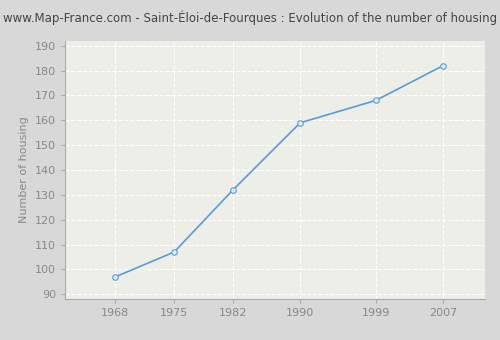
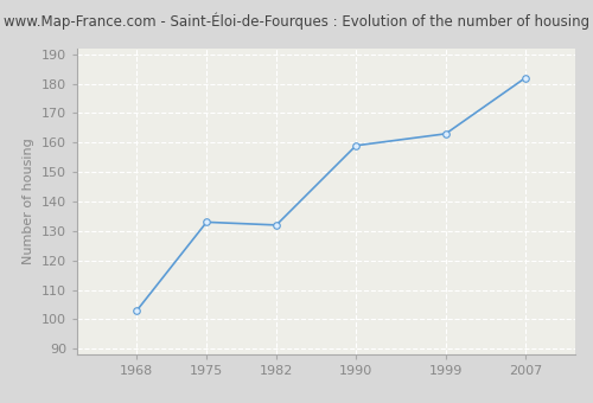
1968: 97 -> 103
1975: 107 -> 133
1999: 168 -> 163
